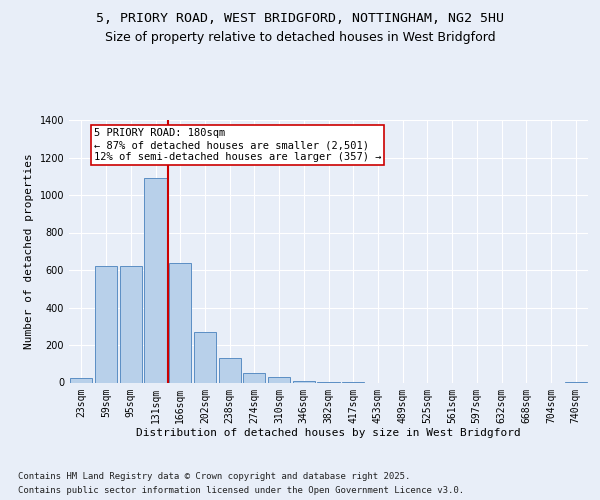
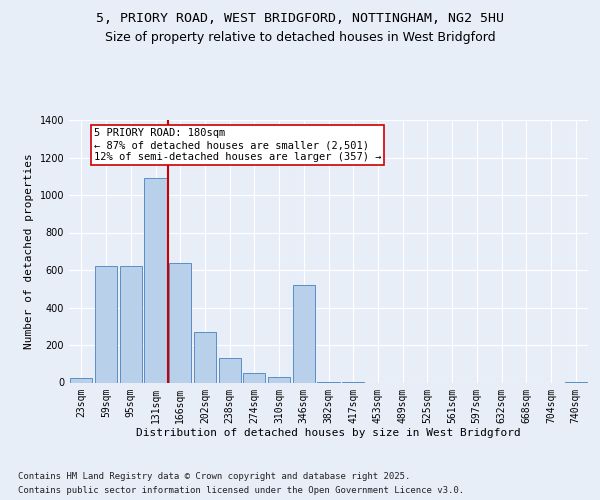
346sqm: 10 -> 520
